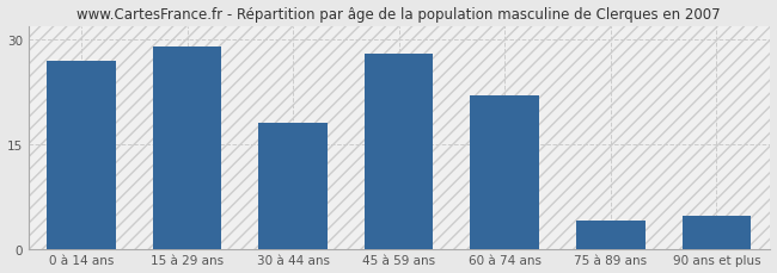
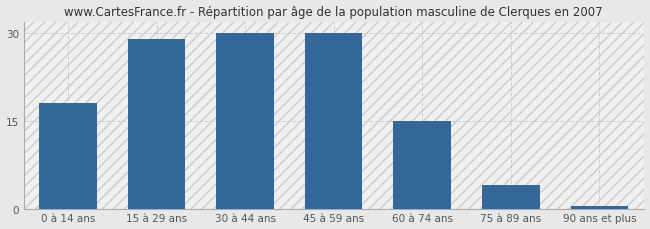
0 à 14 ans: 27.0 -> 18.0
30 à 44 ans: 18.0 -> 30.0
45 à 59 ans: 28.0 -> 30.0
60 à 74 ans: 22.0 -> 15.0
90 ans et plus: 4.8 -> 0.5
